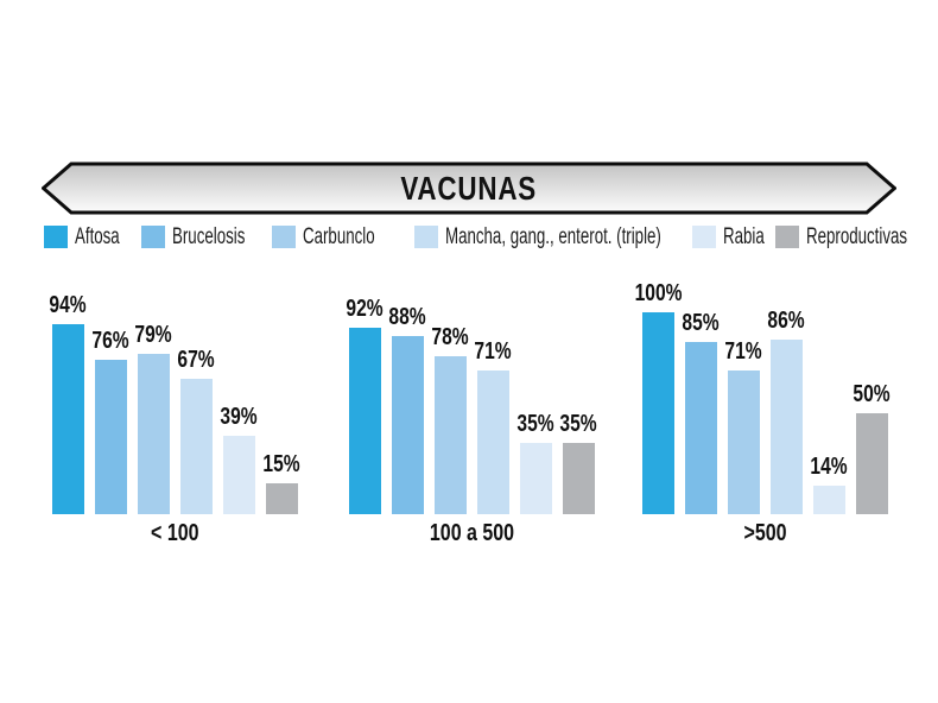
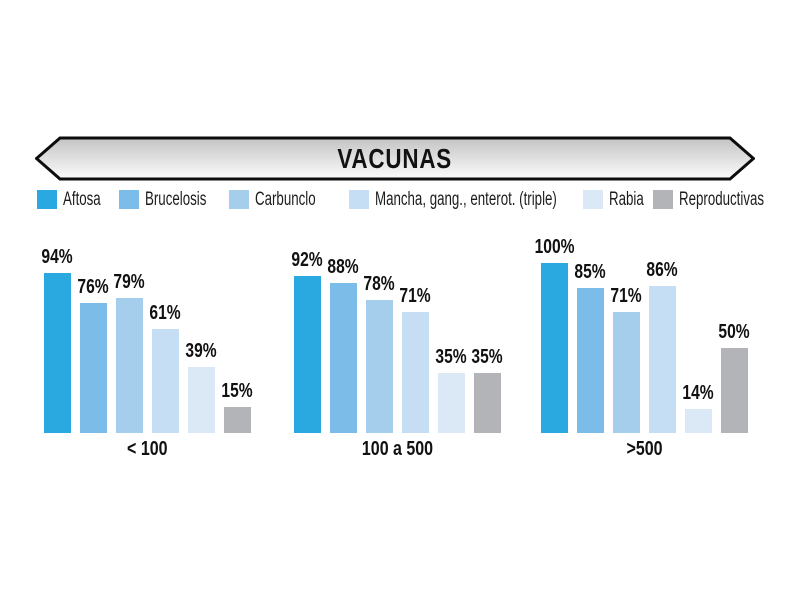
Mancha, gang., enterot. (triple)/< 100: 67% -> 61%
